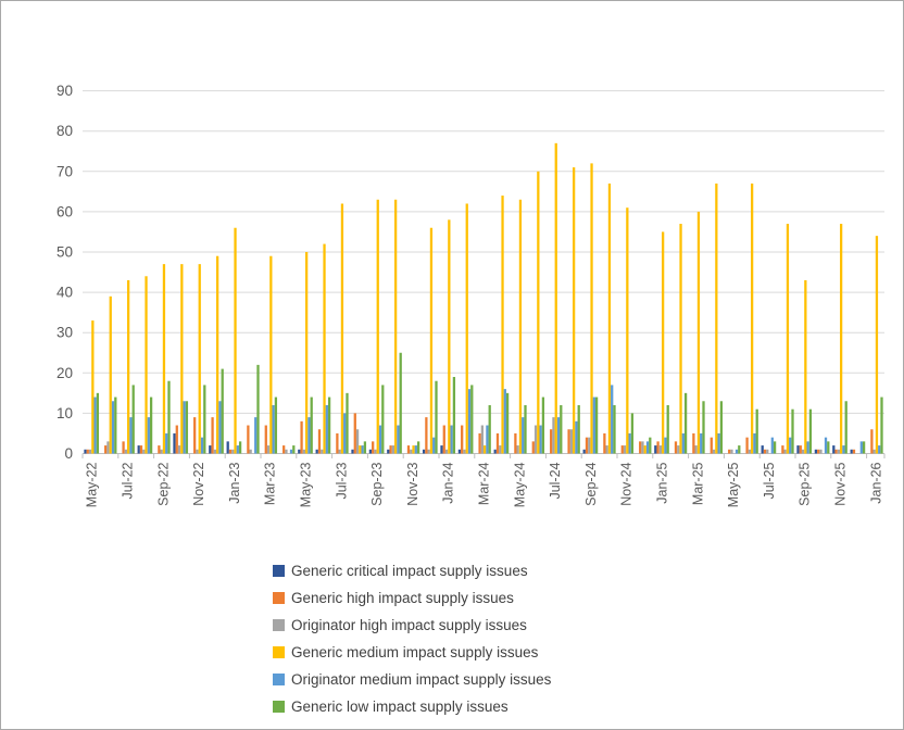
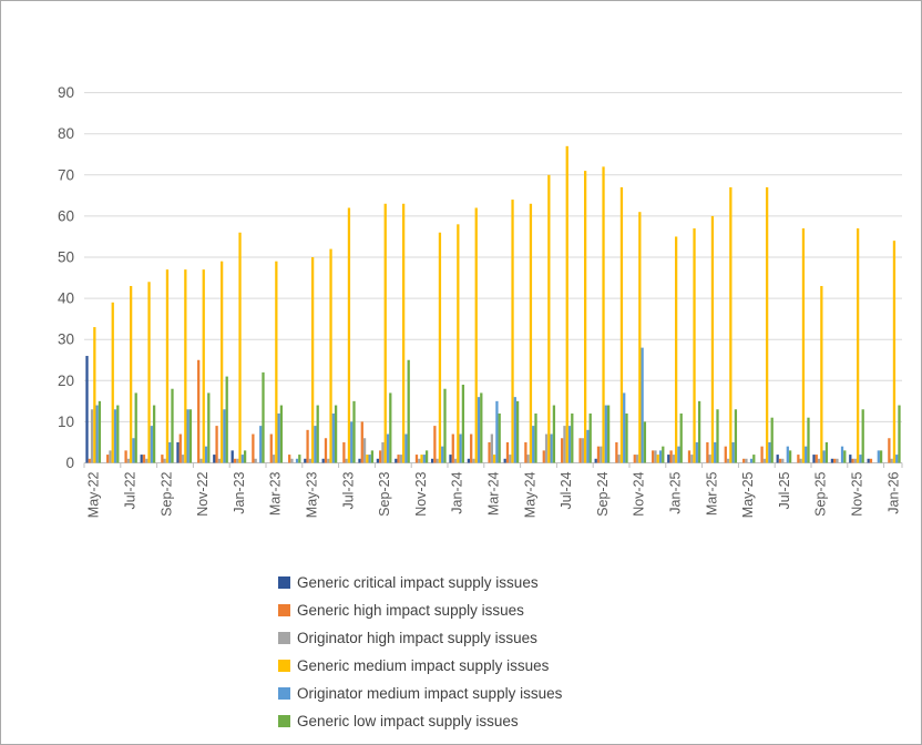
Generic critical impact supply issues/May-22: 1 -> 26
Originator high impact supply issues/May-22: 1 -> 13
Originator medium impact supply issues/Jul-22: 9 -> 6
Generic high impact supply issues/Nov-22: 9 -> 25
Originator high impact supply issues/Sep-23: 1 -> 5
Originator medium impact supply issues/Mar-24: 7 -> 15
Originator medium impact supply issues/Nov-24: 5 -> 28
Generic low impact supply issues/Sep-25: 11 -> 5
